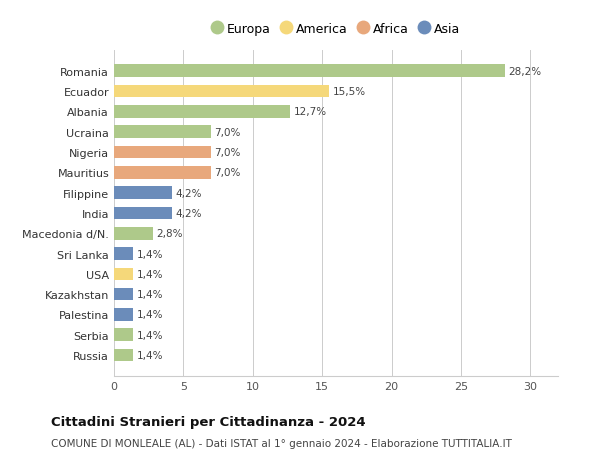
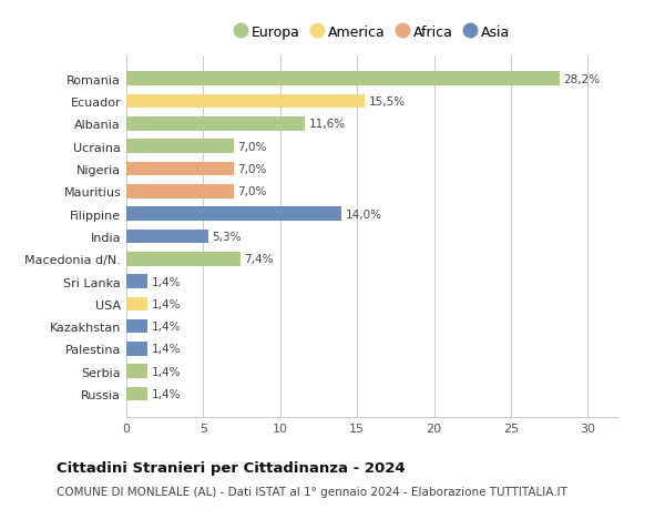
Albania: 12,7% -> 11,6%
Filippine: 4,2% -> 14,0%
India: 4,2% -> 5,3%
Macedonia d/N.: 2,8% -> 7,4%
